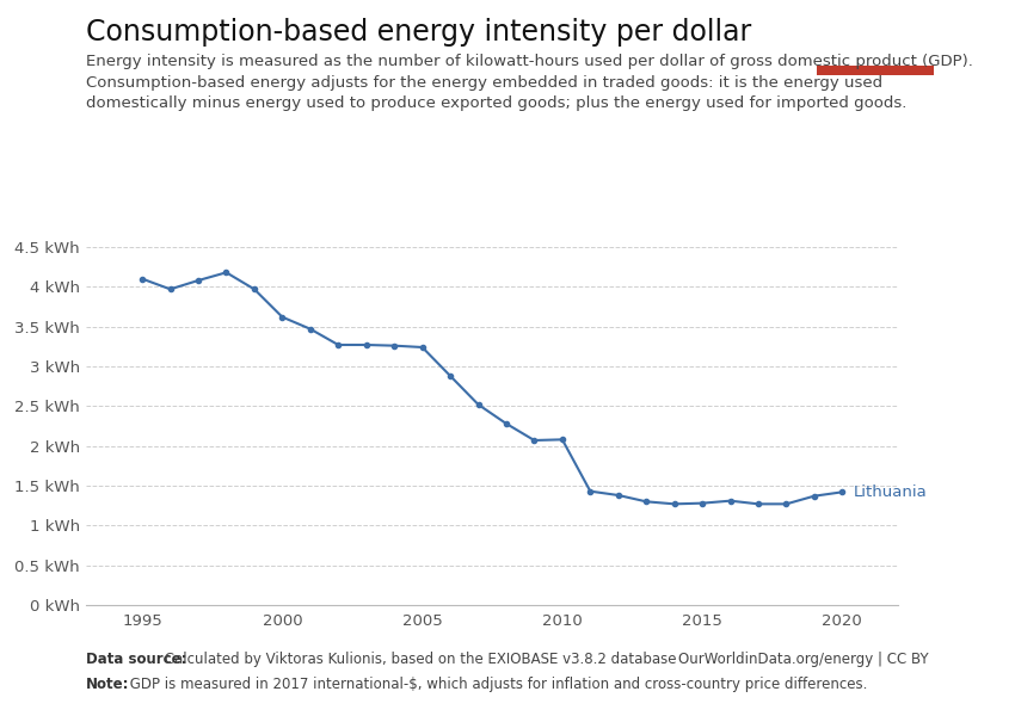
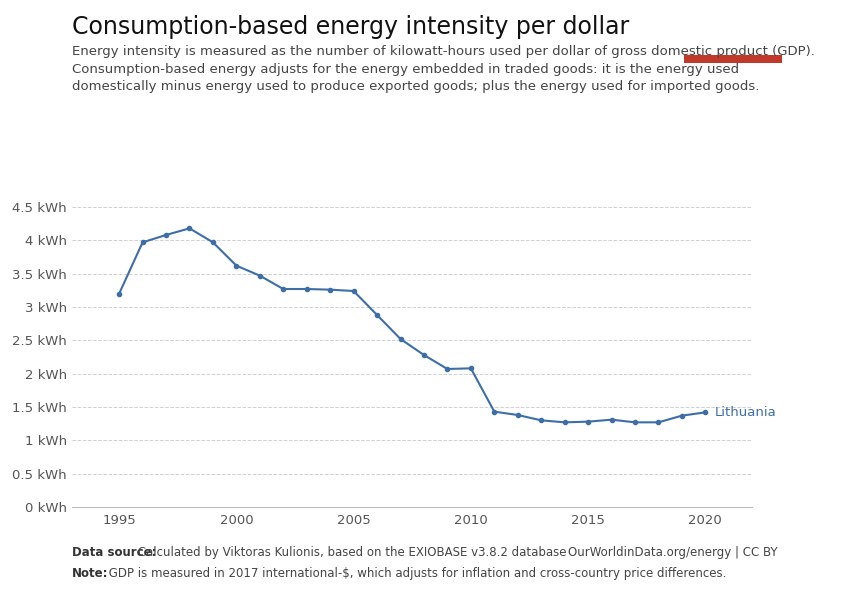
1995: 4.10 kWh -> 3.20 kWh
